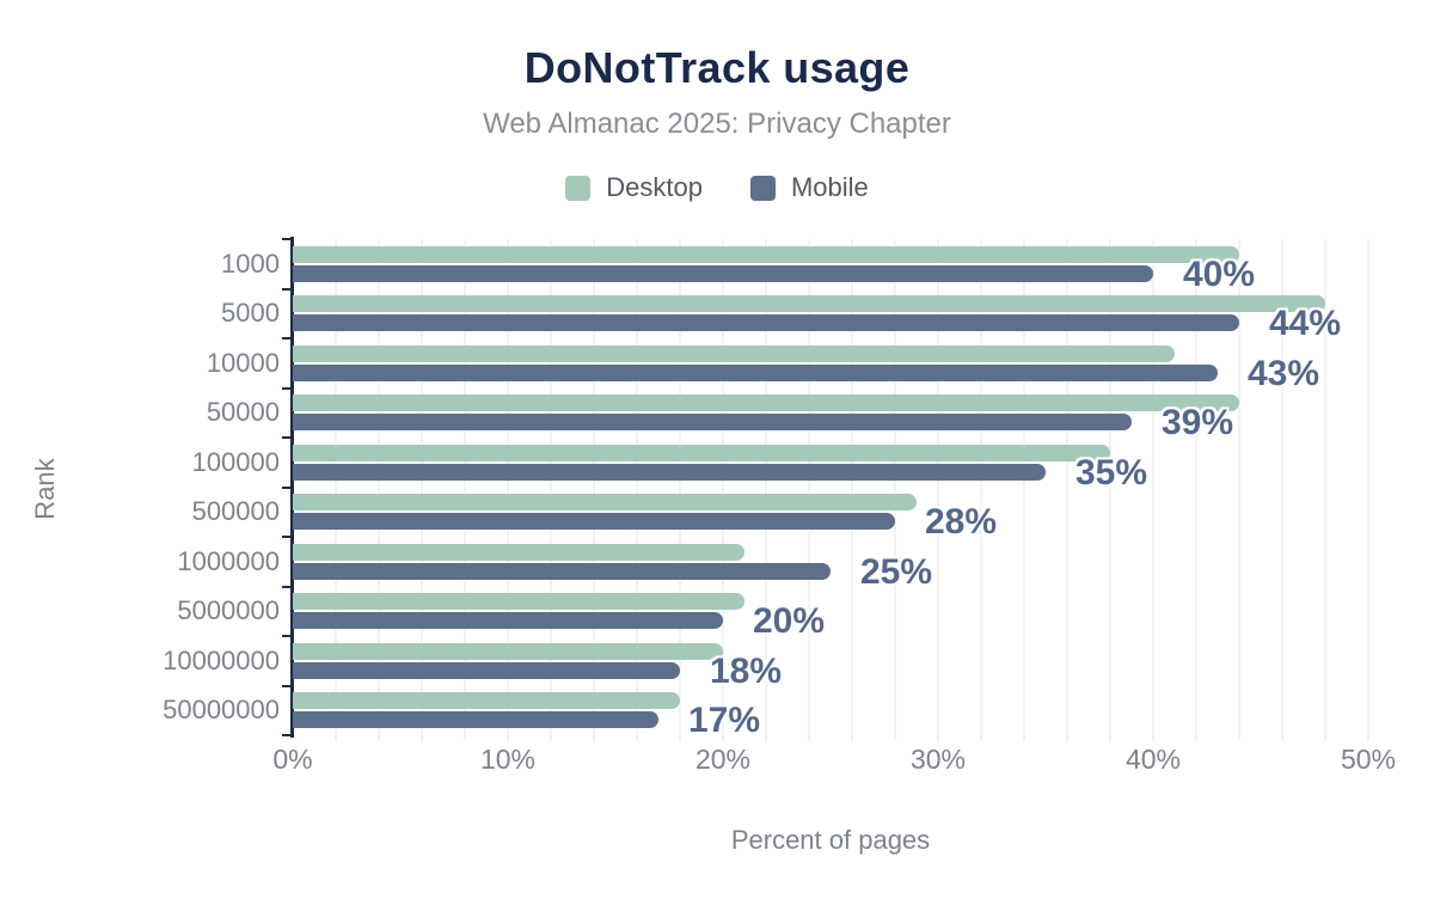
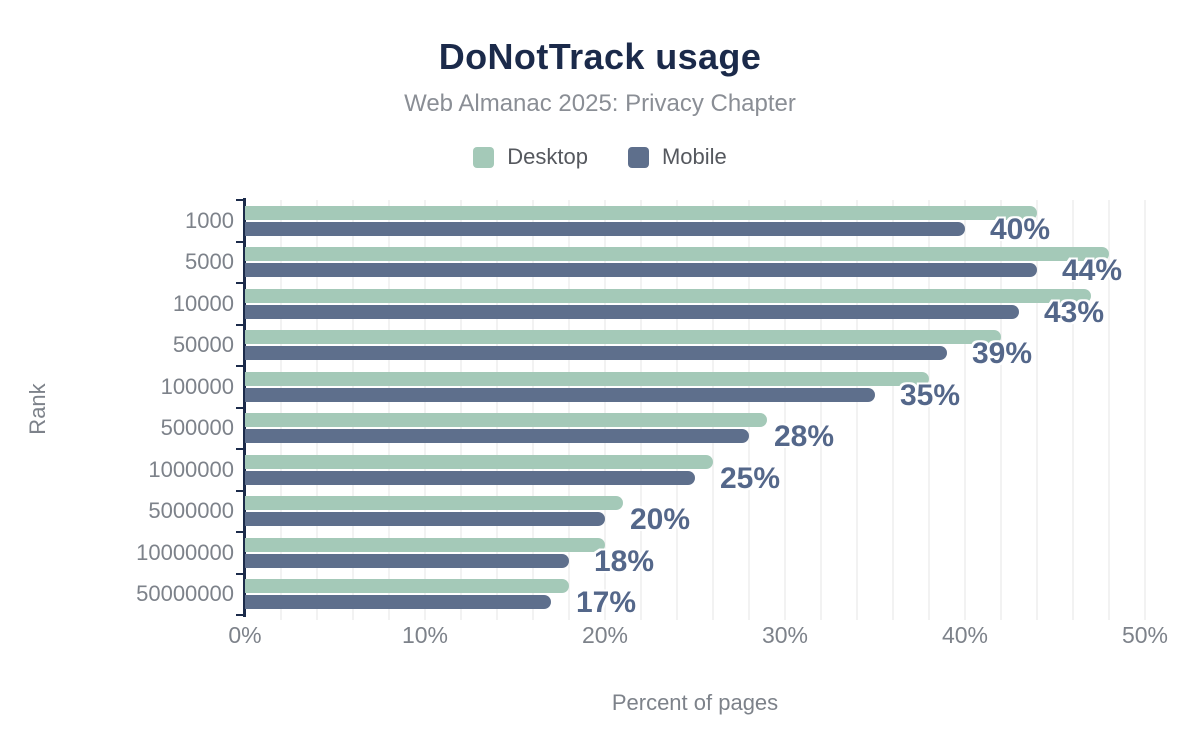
Desktop/10000: 41% -> 47%
Desktop/50000: 44% -> 42%
Desktop/1000000: 21% -> 26%
